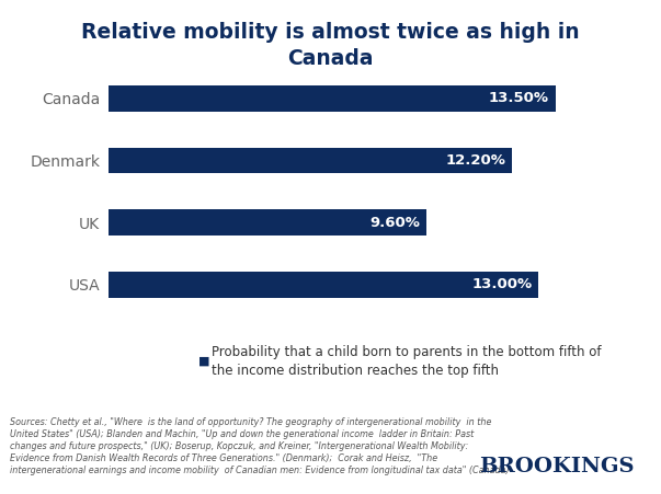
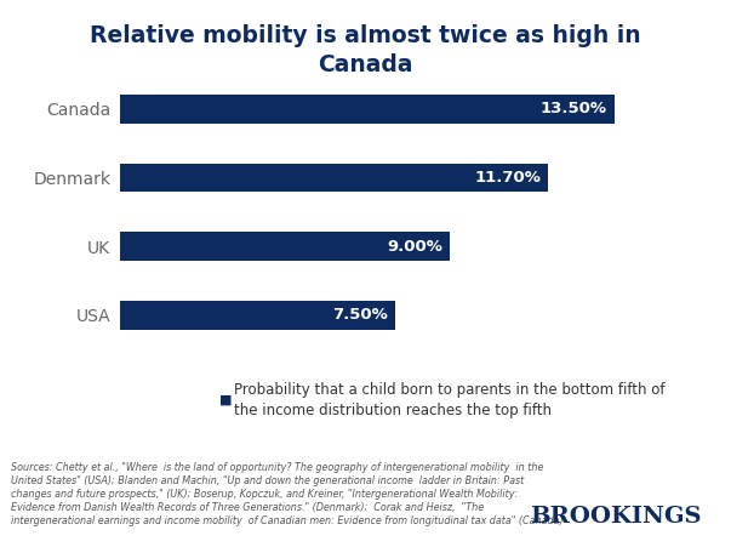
Denmark: 12.20% -> 11.70%
UK: 9.60% -> 9.00%
USA: 13.00% -> 7.50%
